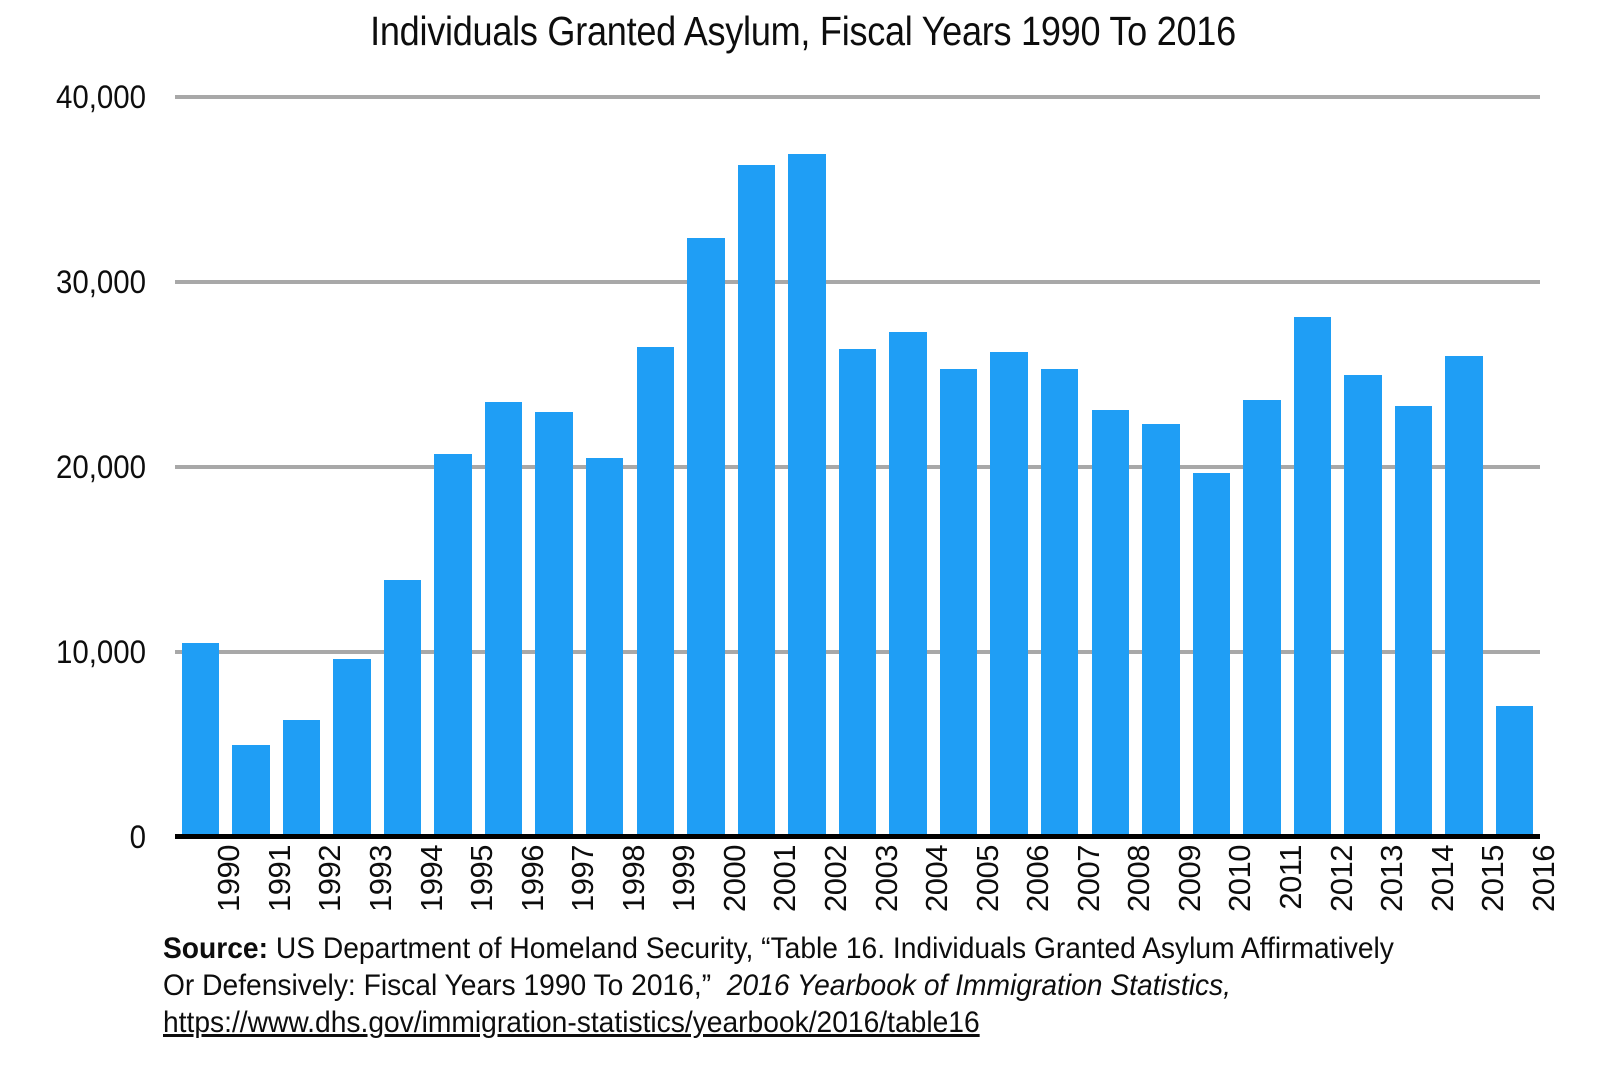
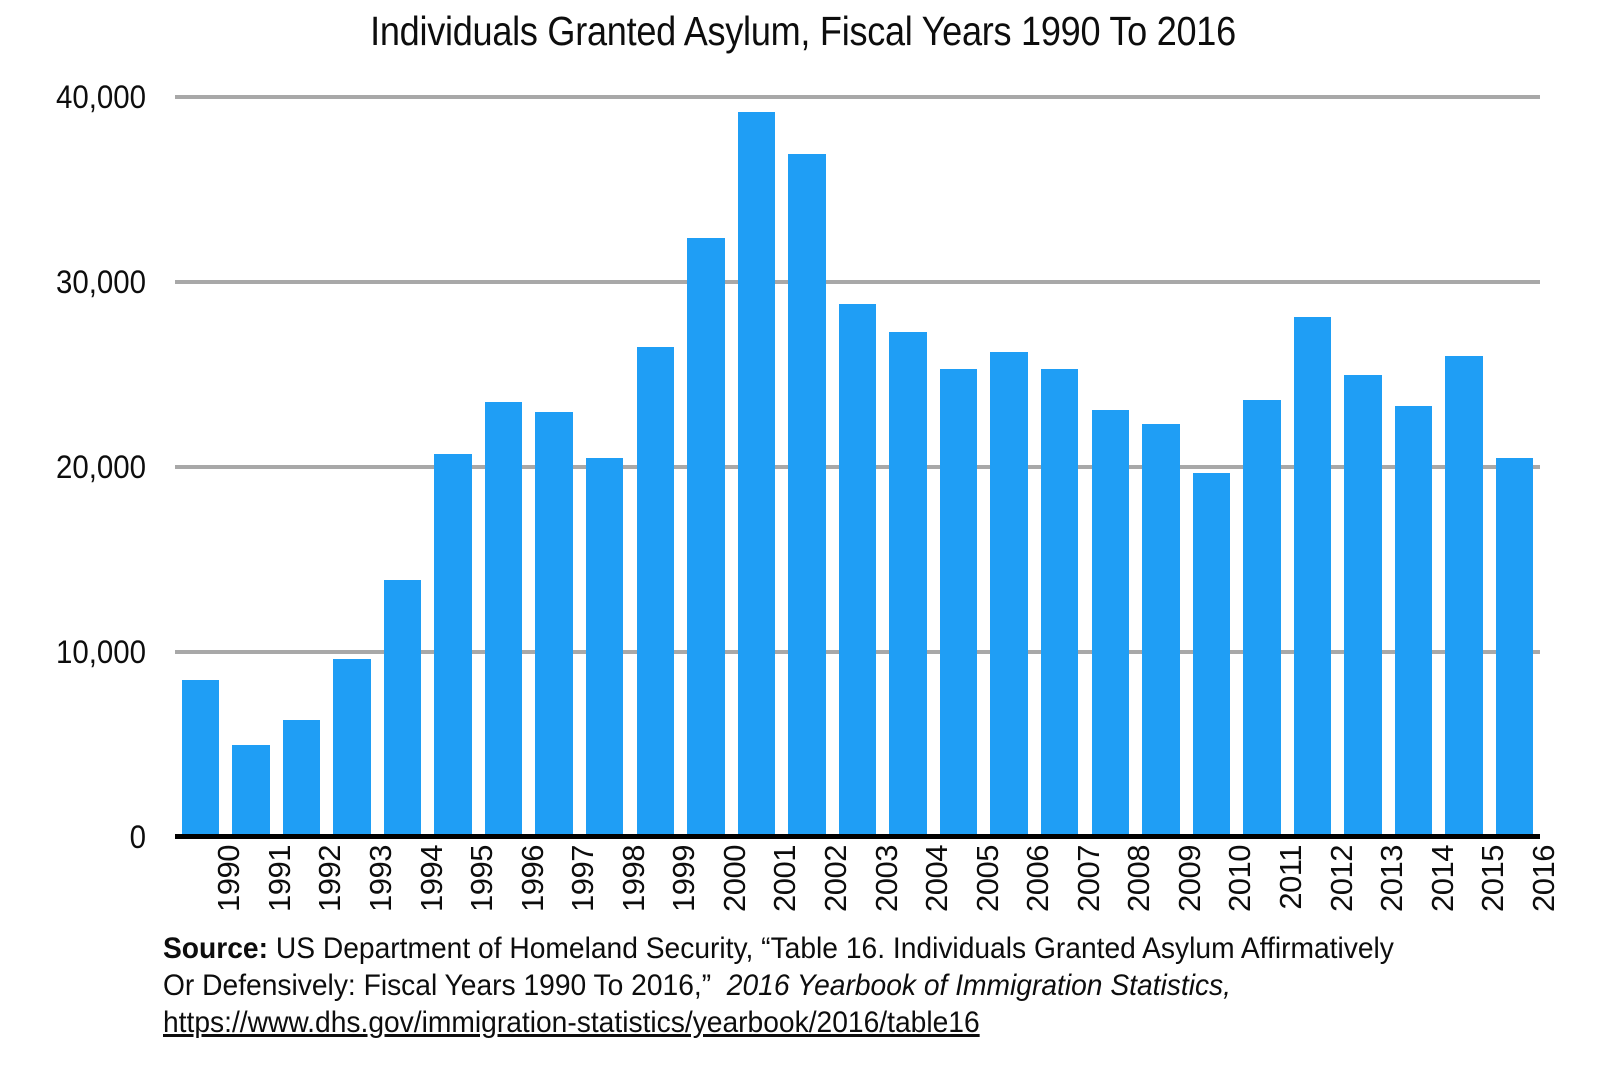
1990: 10500 -> 8500
2001: 36300 -> 39200
2003: 26400 -> 28800
2016: 7100 -> 20500
